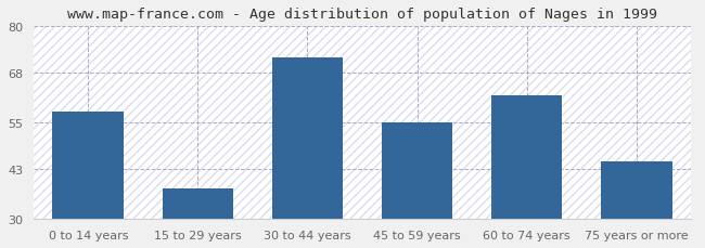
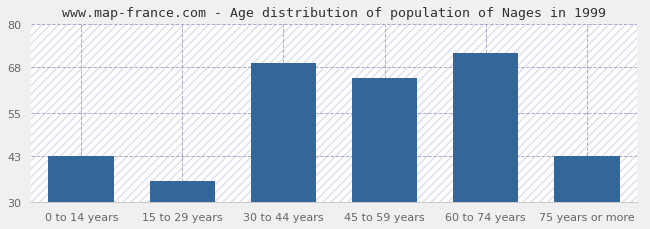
0 to 14 years: 58 -> 43
15 to 29 years: 38 -> 36
30 to 44 years: 72 -> 69
45 to 59 years: 55 -> 65
60 to 74 years: 62 -> 72
75 years or more: 45 -> 43
